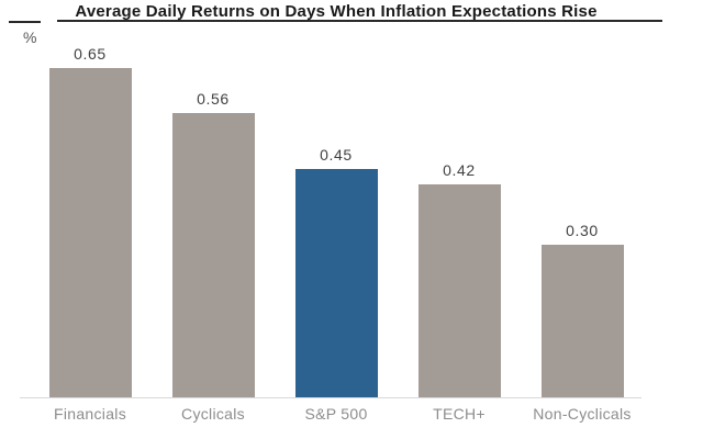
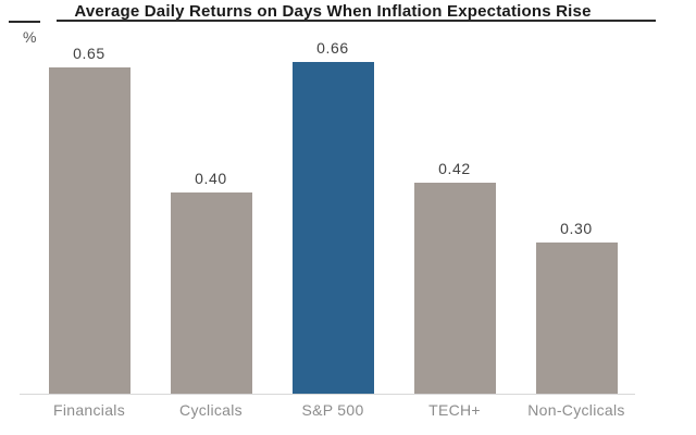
Cyclicals: 0.56 -> 0.40
S&P 500: 0.45 -> 0.66
